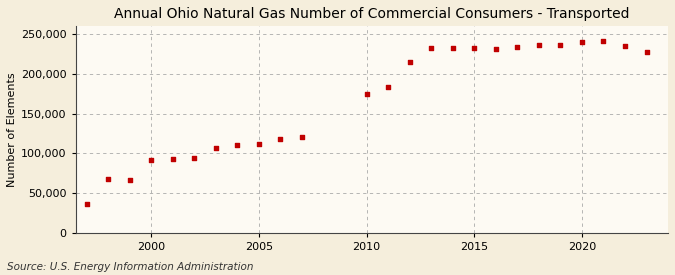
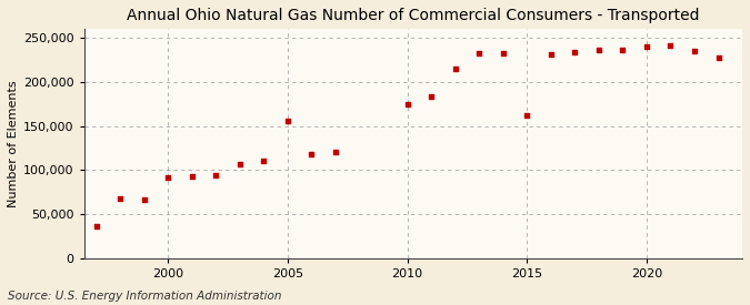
2005: 111,000 -> 156,000
2015: 233,000 -> 162,000
